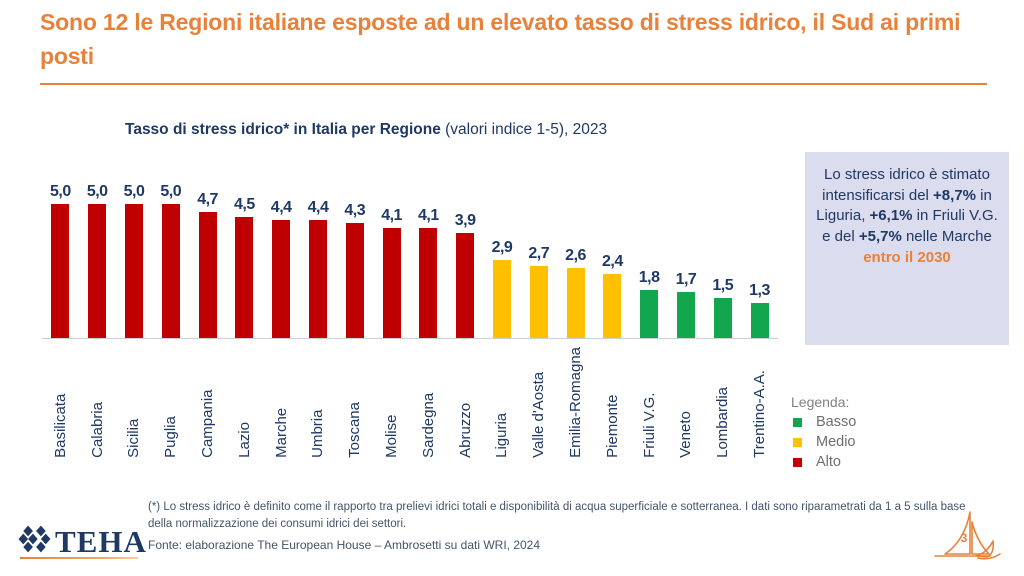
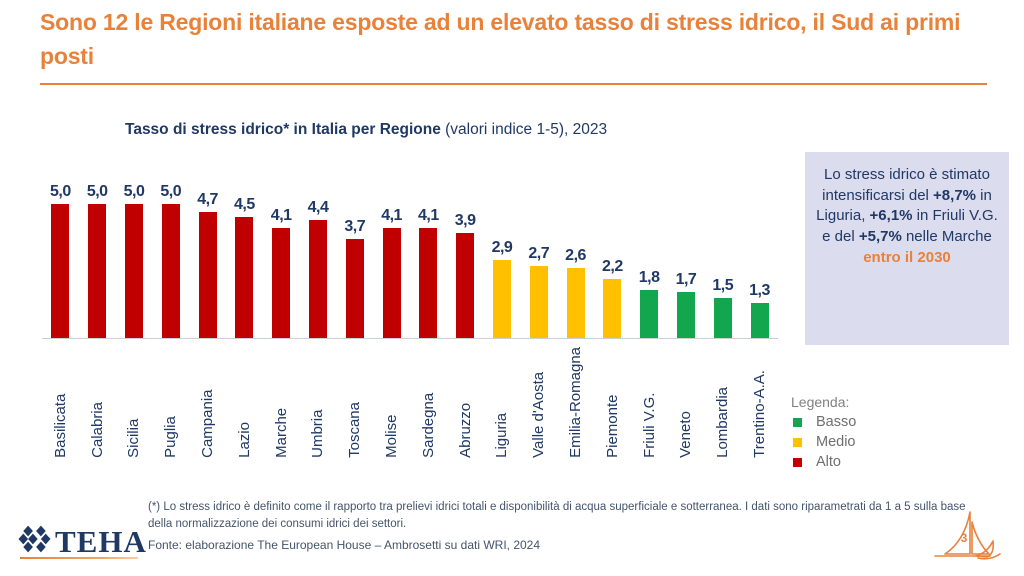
Marche: 4,4 -> 4,1
Toscana: 4,3 -> 3,7
Piemonte: 2,4 -> 2,2
